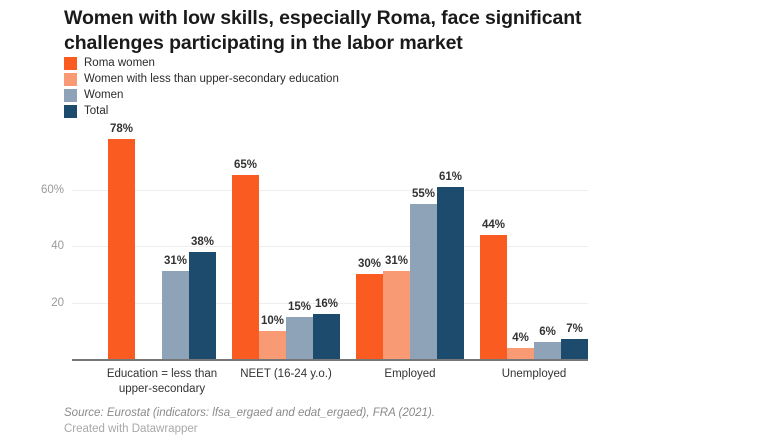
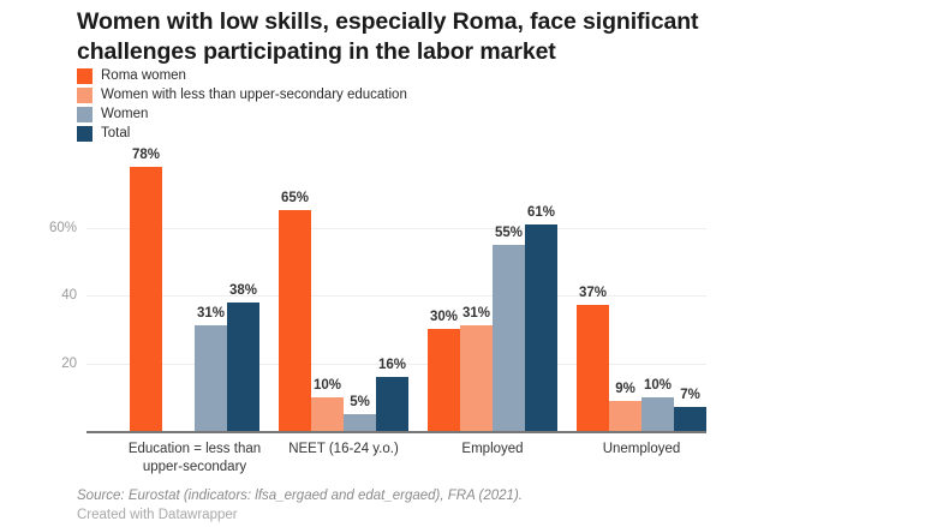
Women/NEET (16-24 y.o.): 15% -> 5%
Roma women/Unemployed: 44% -> 37%
Women with less than upper-secondary education/Unemployed: 4% -> 9%
Women/Unemployed: 6% -> 10%
